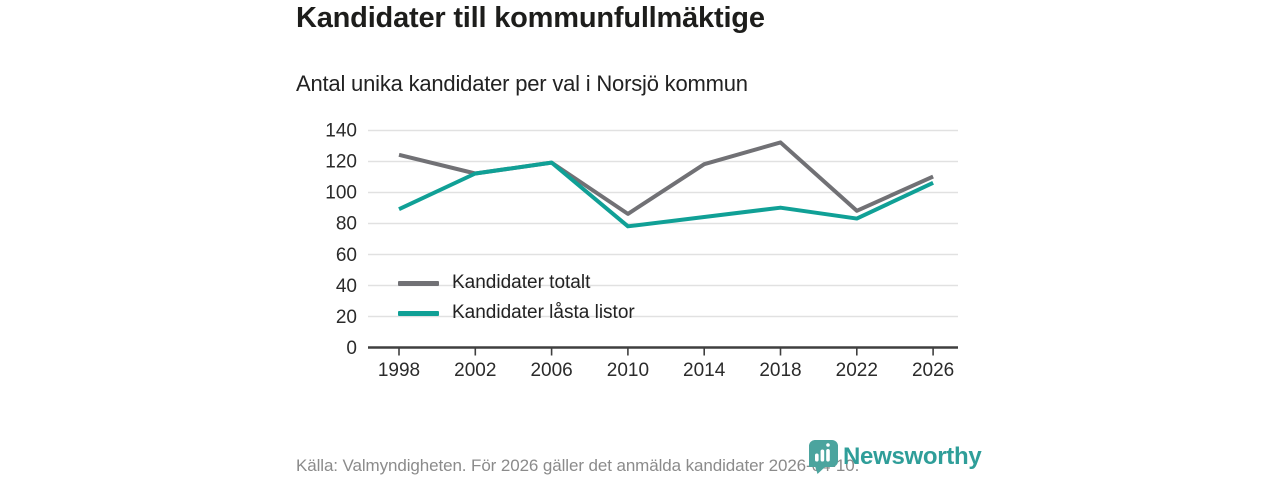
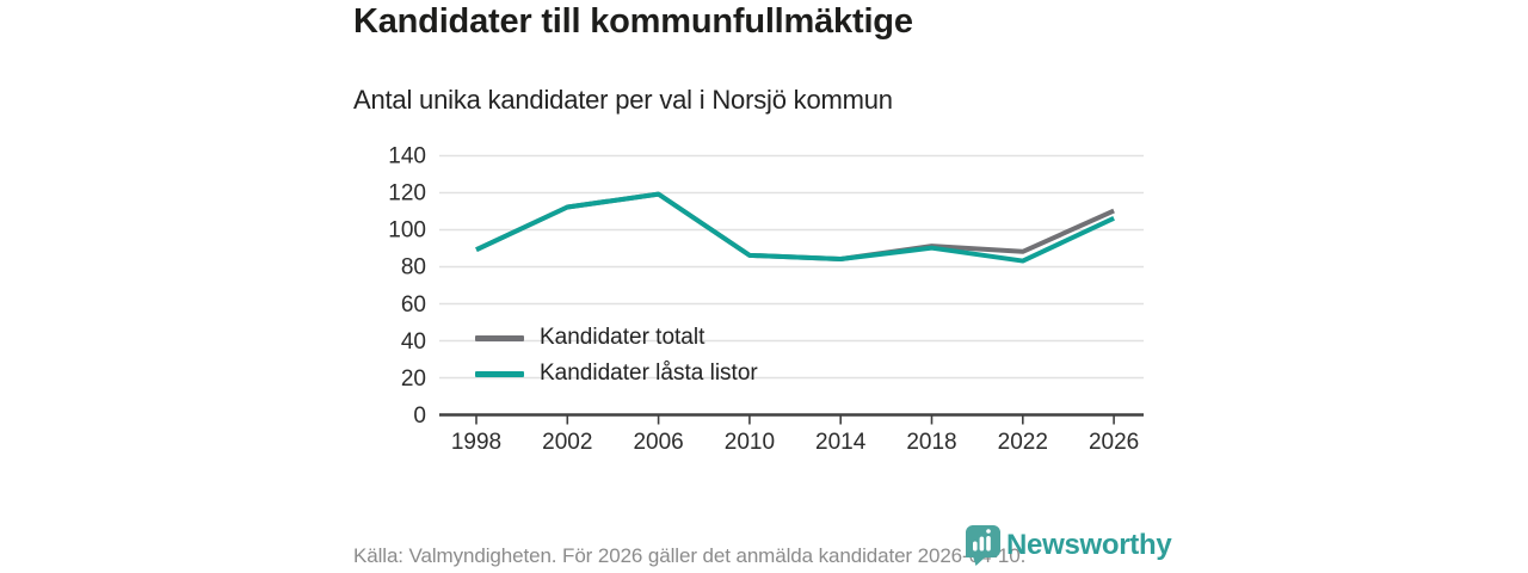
Kandidater totalt/1998: 124 -> 89
Kandidater låsta listor/2010: 78 -> 86
Kandidater totalt/2014: 118 -> 84
Kandidater totalt/2018: 132 -> 91
